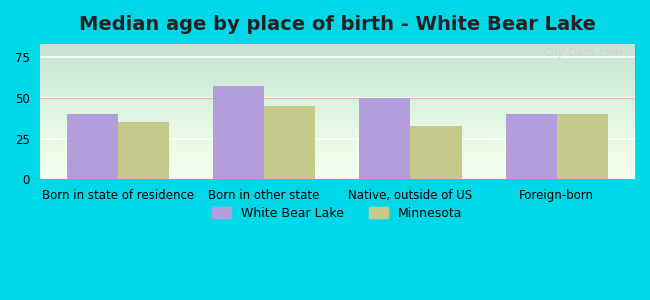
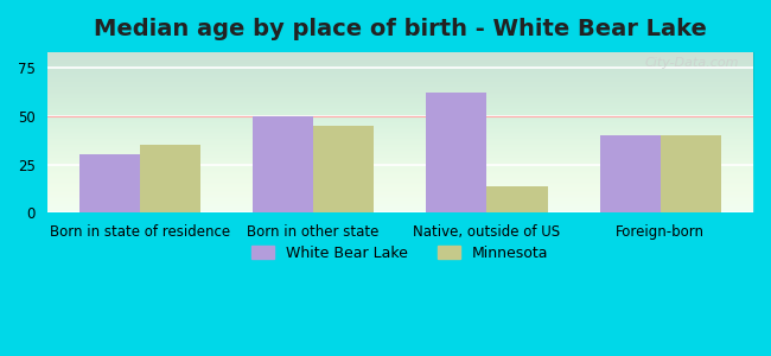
White Bear Lake/Born in state of residence: 40 -> 30
White Bear Lake/Born in other state: 57 -> 50
White Bear Lake/Native, outside of US: 50 -> 62
Minnesota/Native, outside of US: 33 -> 14
